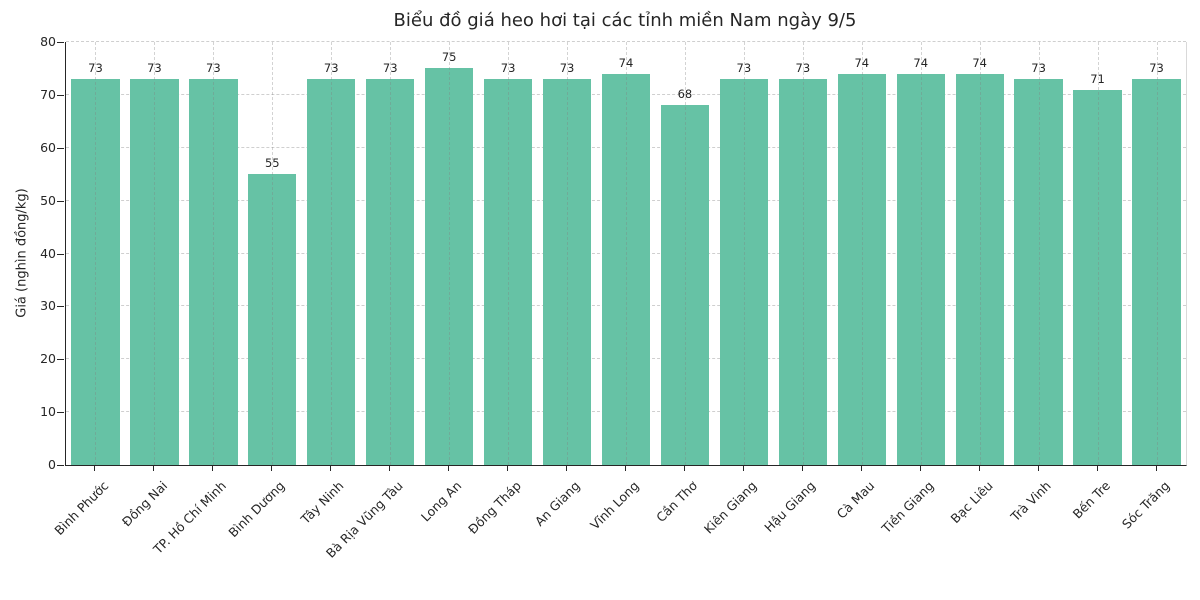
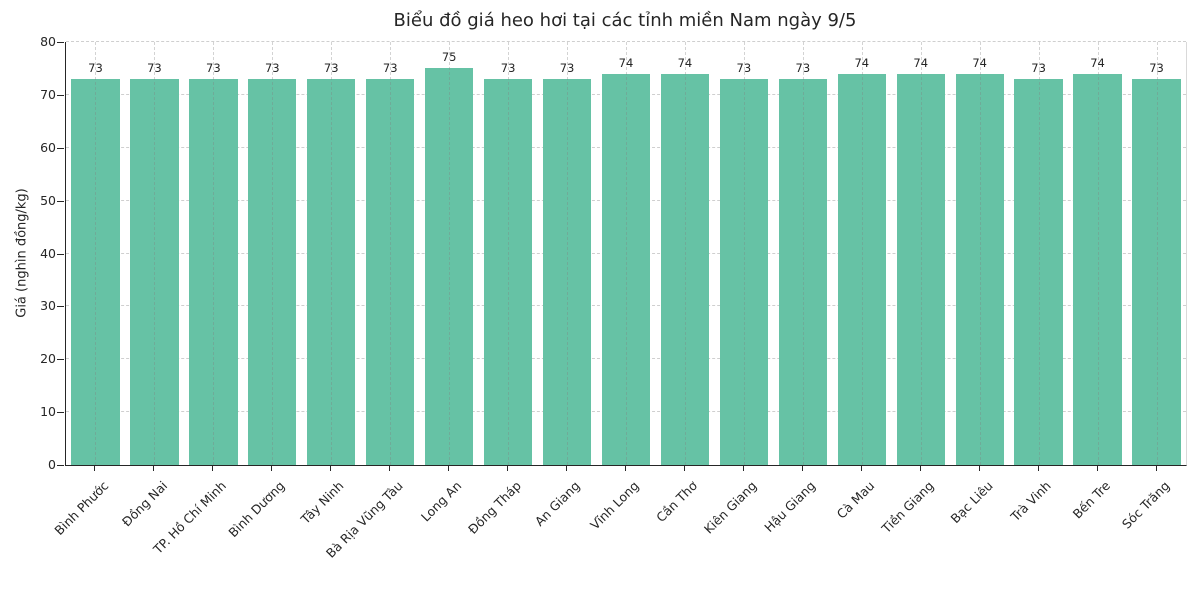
Bình Dương: 55 -> 73
Cần Thơ: 68 -> 74
Bến Tre: 71 -> 74
